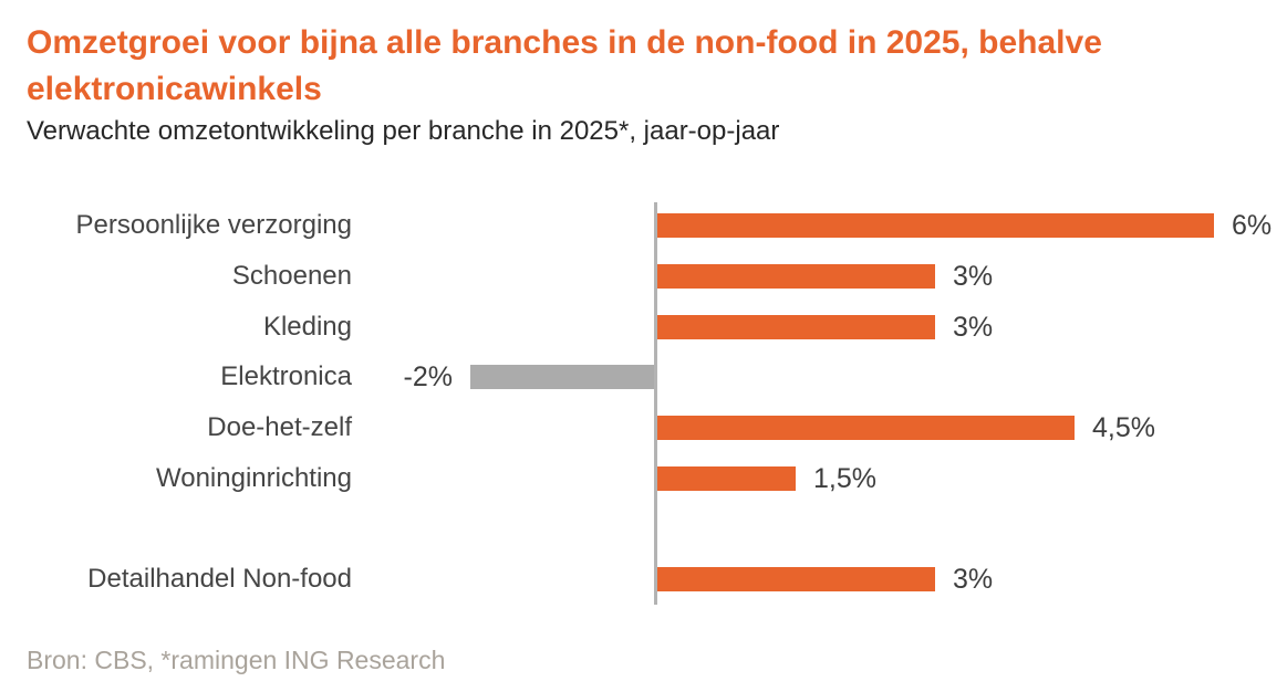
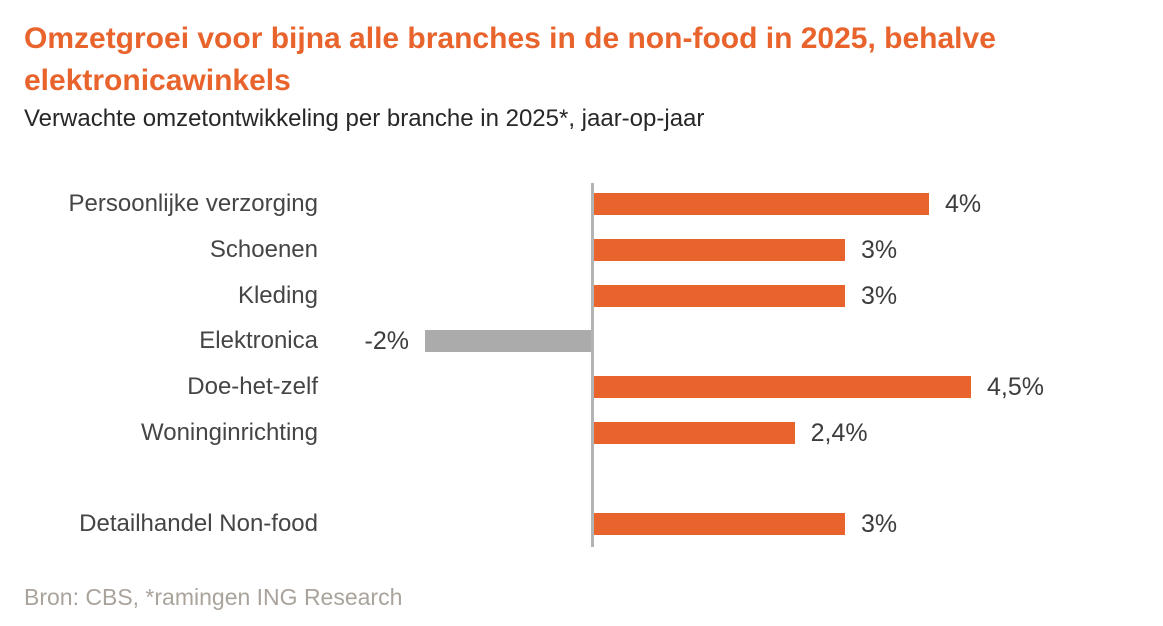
Persoonlijke verzorging: 6% -> 4%
Woninginrichting: 1,5% -> 2,4%
